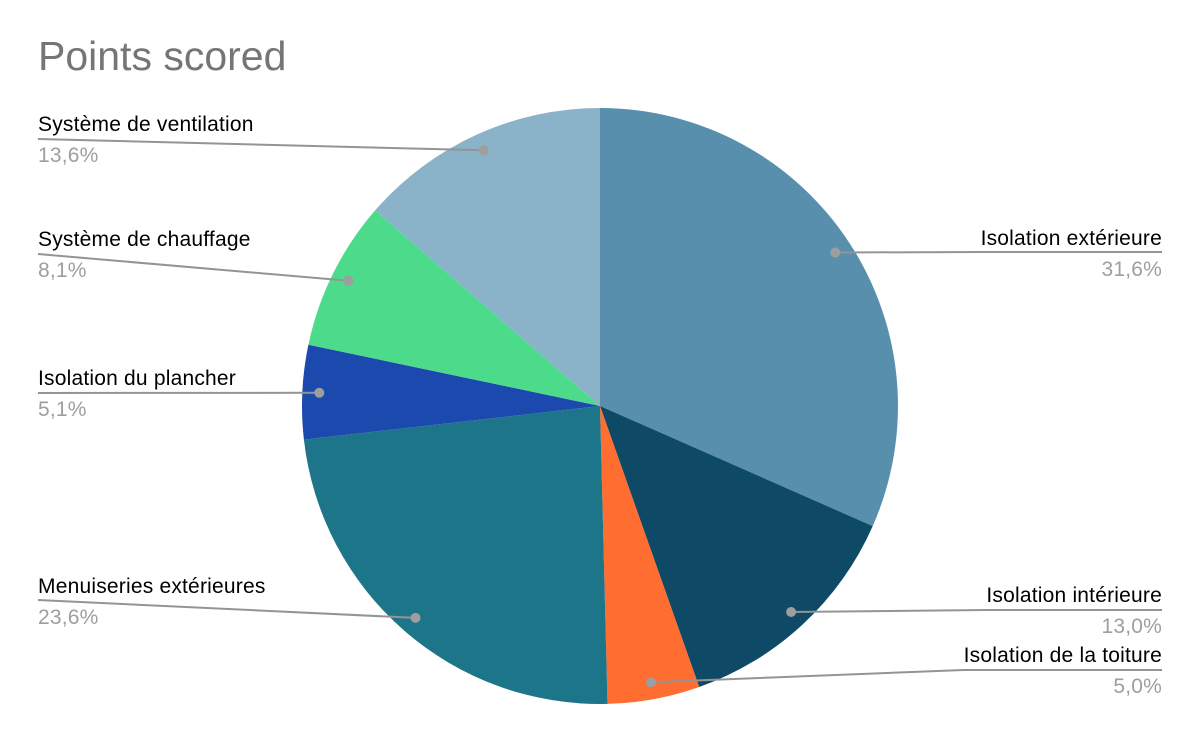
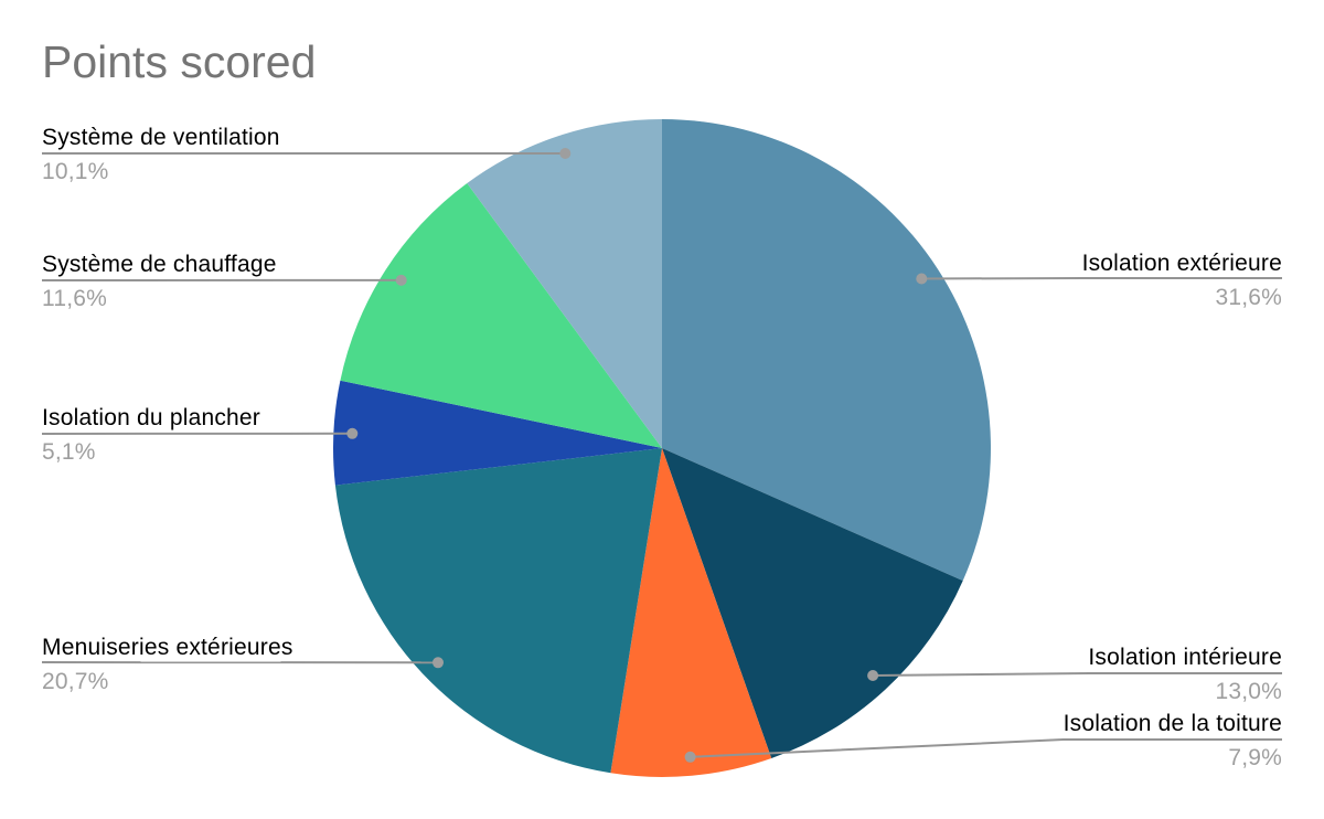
Isolation de la toiture: 5,0% -> 7,9%
Menuiseries extérieures: 23,6% -> 20,7%
Système de chauffage: 8,1% -> 11,6%
Système de ventilation: 13,6% -> 10,1%
